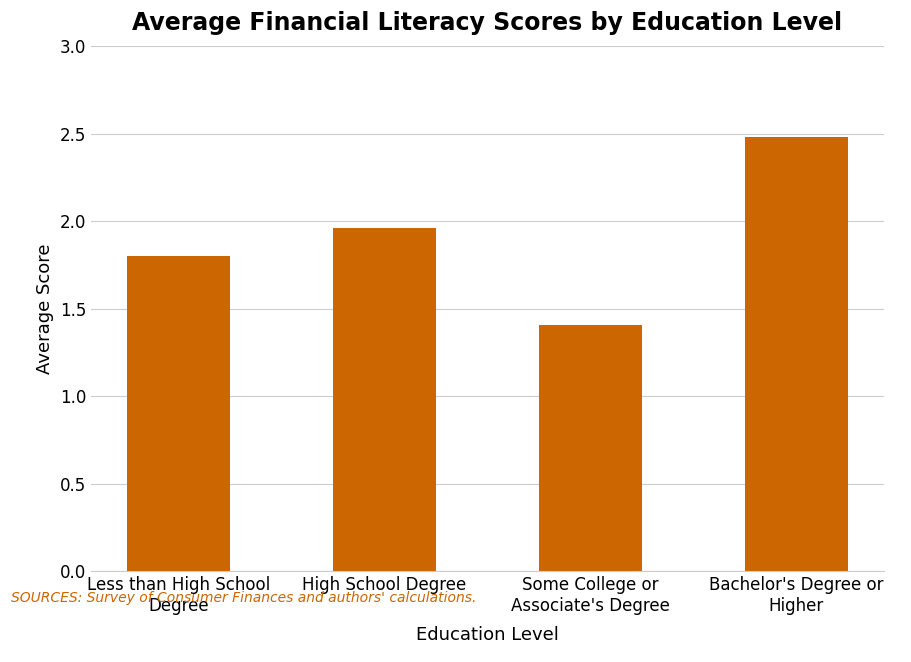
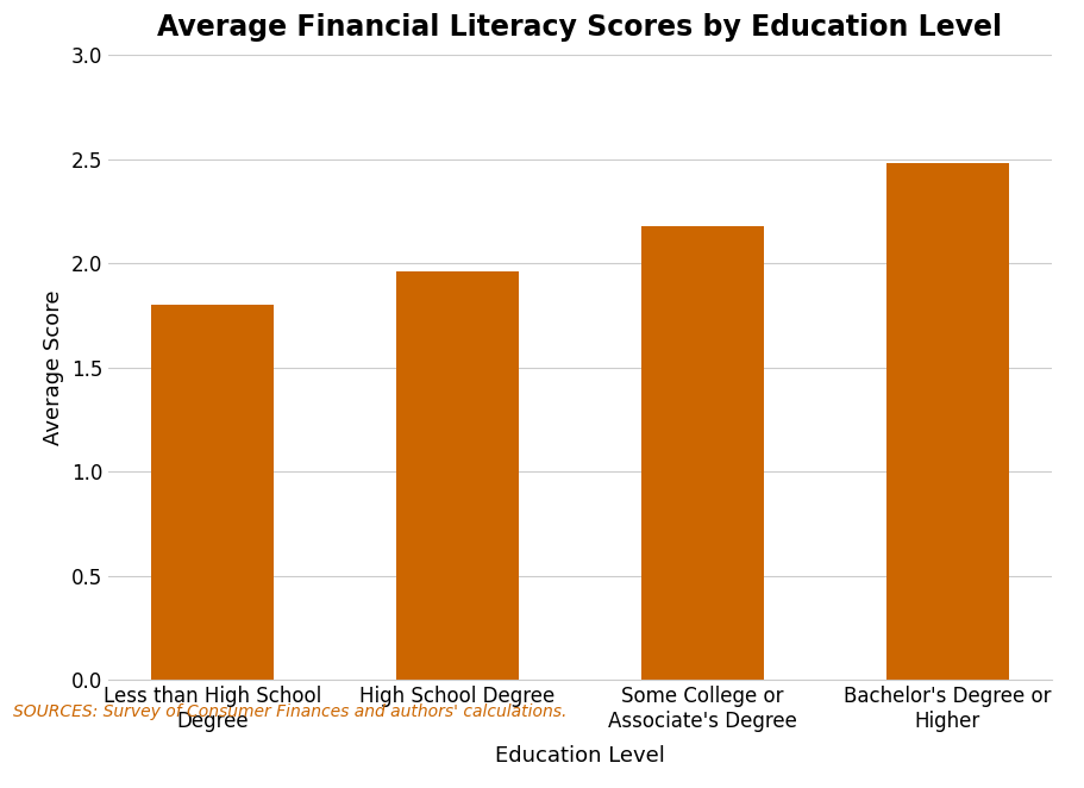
Some College or Associate's Degree: 1.41 -> 2.18
